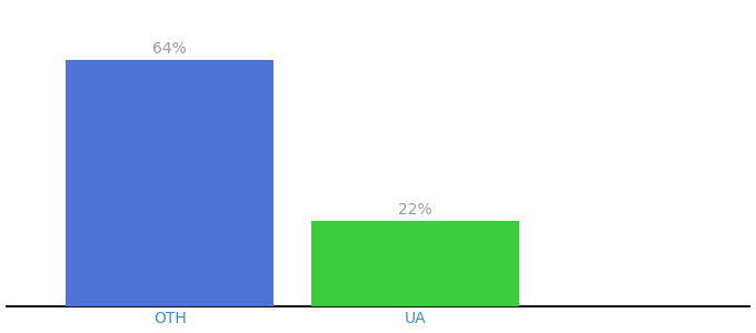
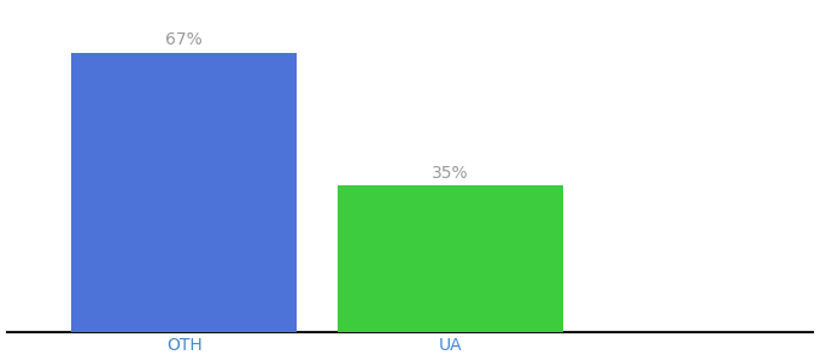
OTH: 64% -> 67%
UA: 22% -> 35%
